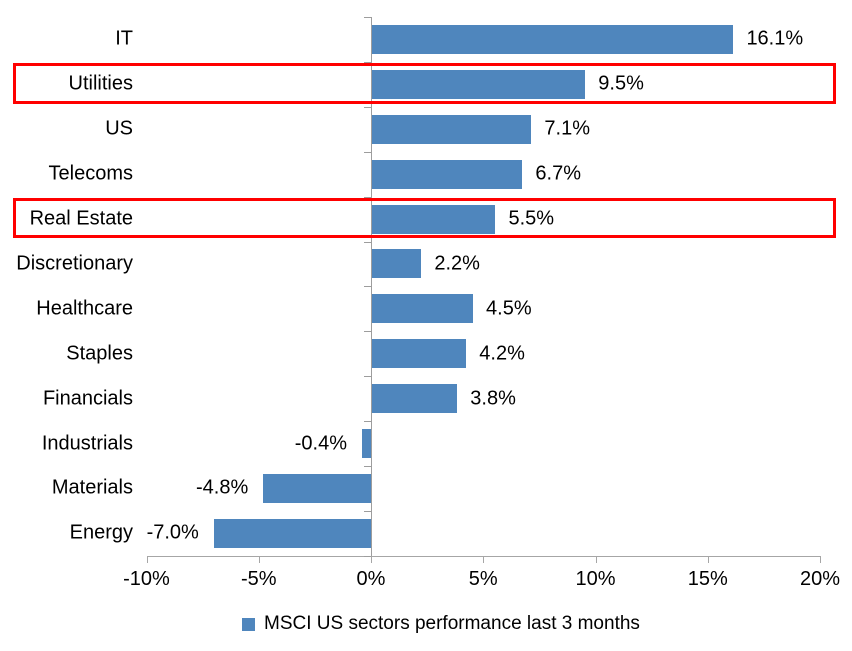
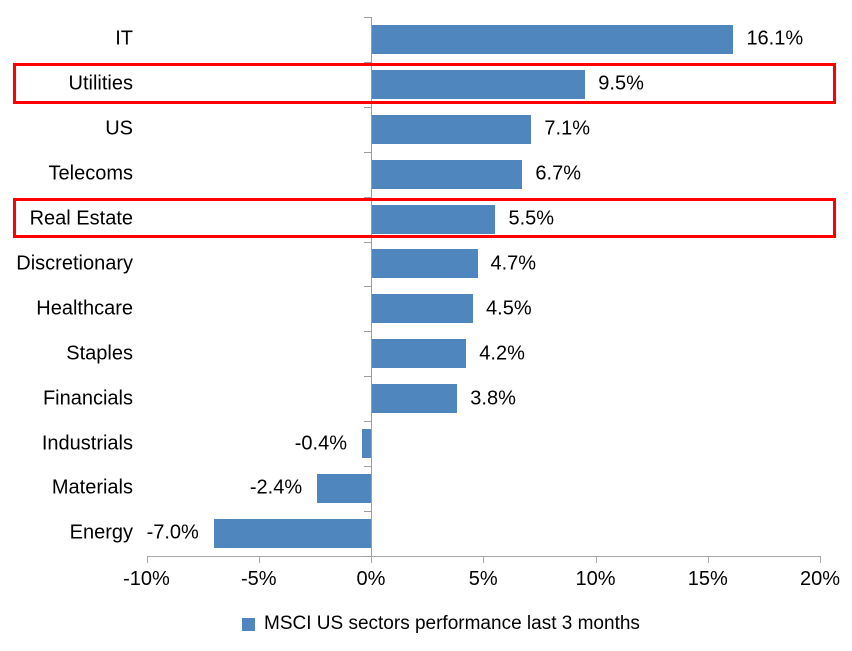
Discretionary: 2.2% -> 4.7%
Materials: -4.8% -> -2.4%
